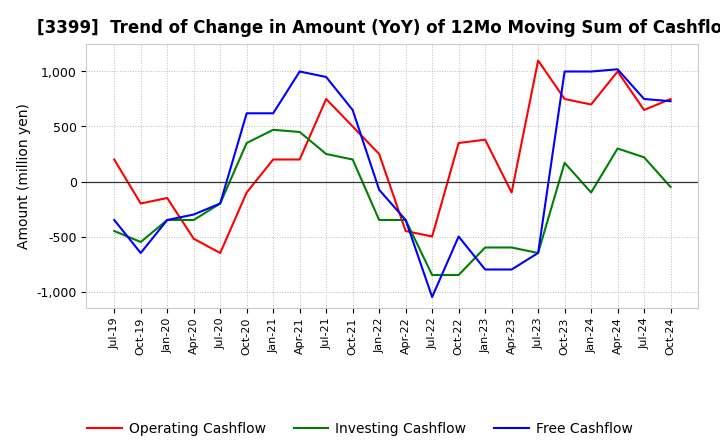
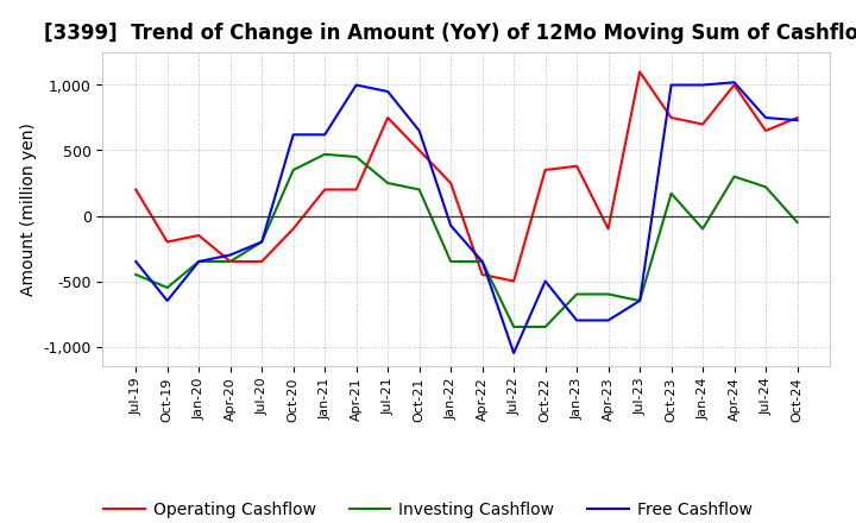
Operating Cashflow/Apr-20: -520 -> -350
Operating Cashflow/Jul-20: -650 -> -350
